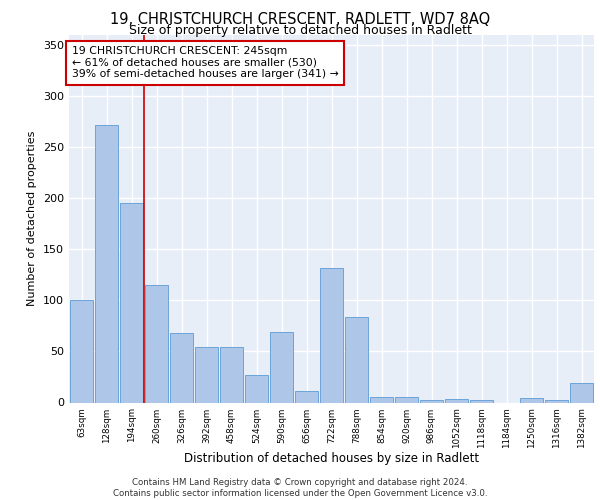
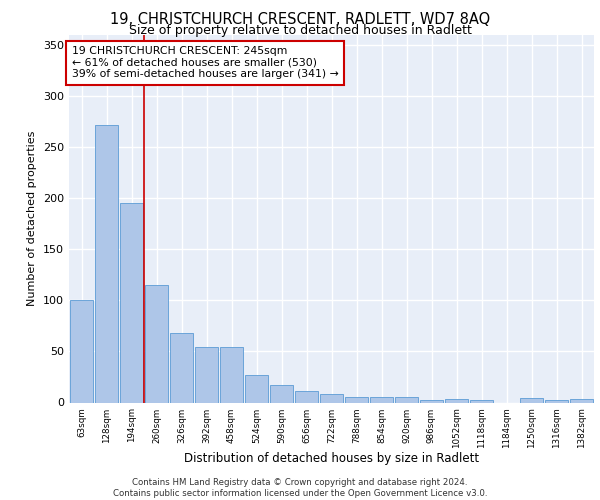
590sqm: 69 -> 17
722sqm: 132 -> 8
788sqm: 84 -> 5
1382sqm: 19 -> 3
